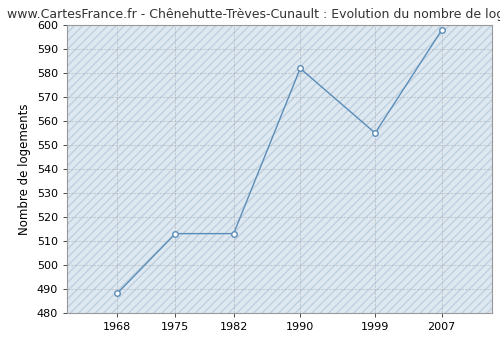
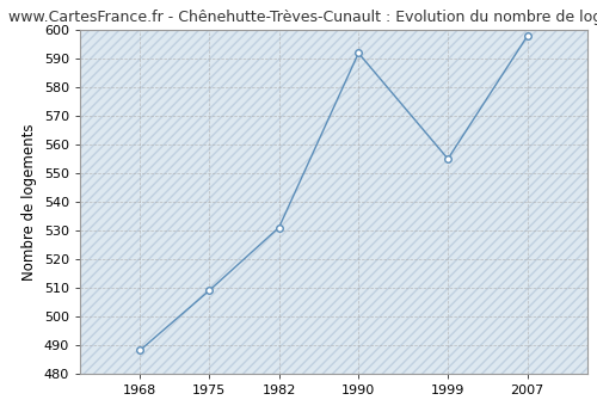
1975: 513 -> 509
1982: 513 -> 531
1990: 582 -> 592
